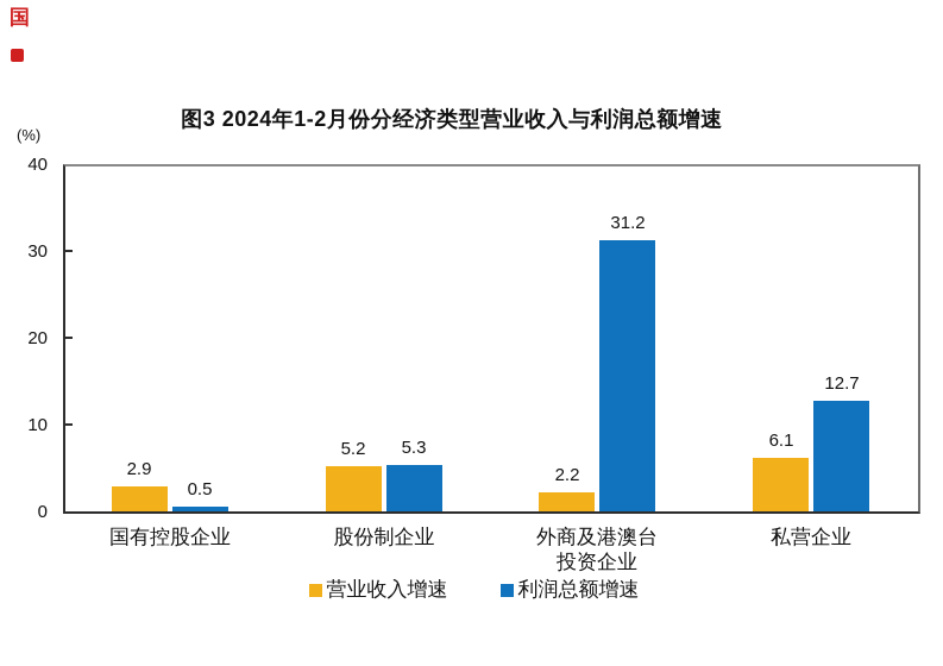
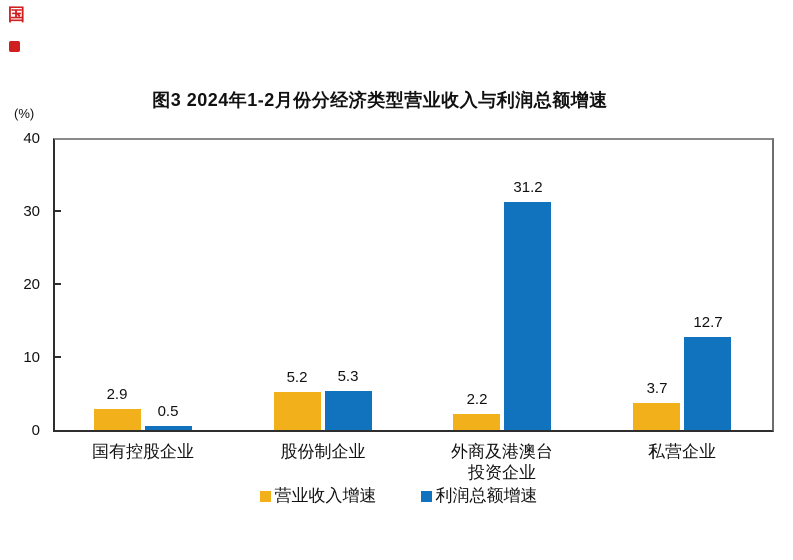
营业收入增速/私营企业: 6.1 -> 3.7
